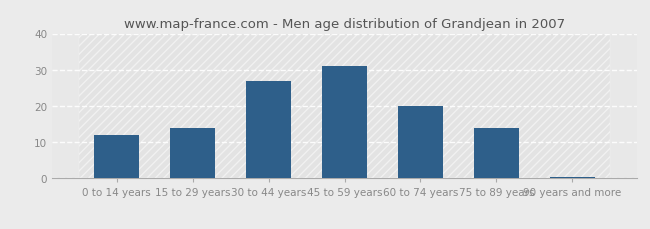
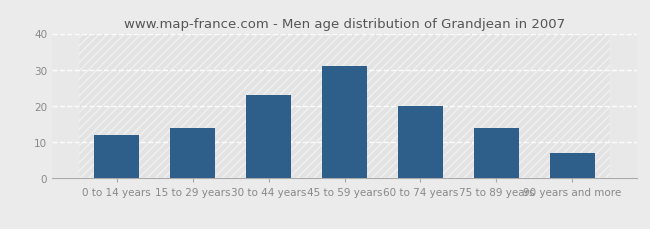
30 to 44 years: 27.0 -> 23.0
90 years and more: 0.5 -> 7.0
